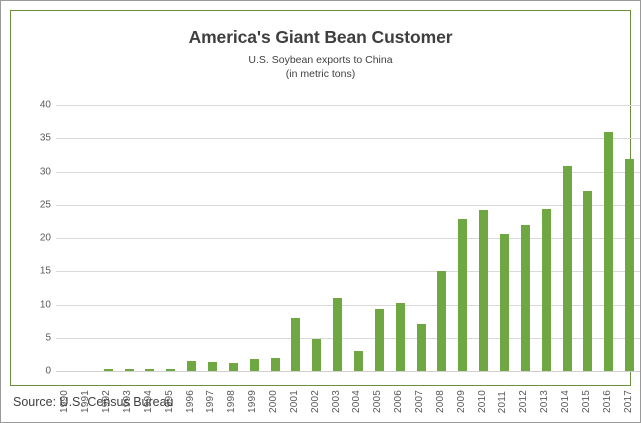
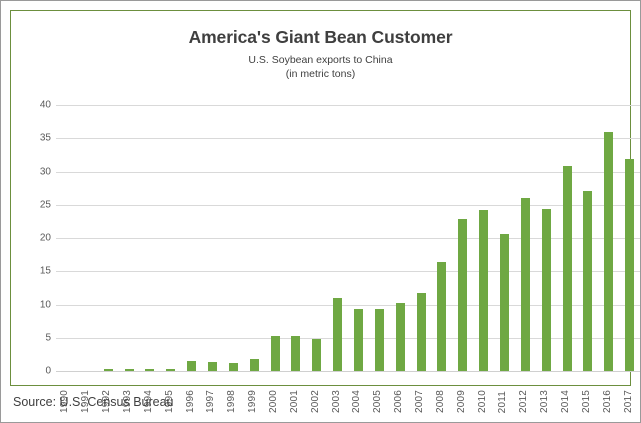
2000: 2 -> 5
2001: 8 -> 5
2004: 3 -> 9
2007: 7 -> 12
2008: 15 -> 16
2012: 22 -> 26
